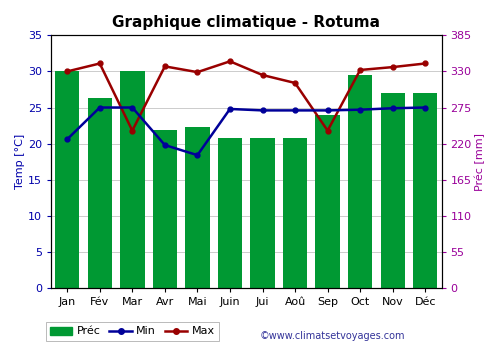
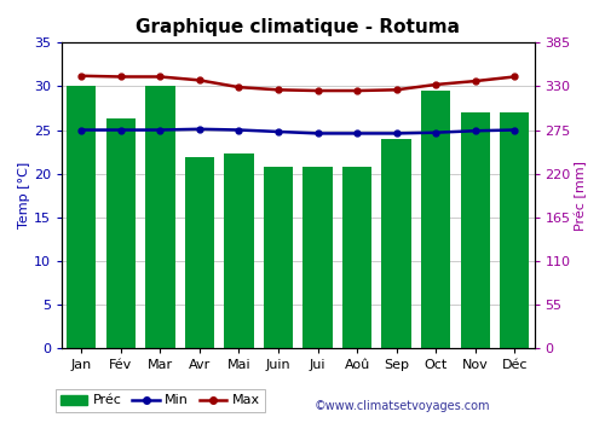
Max/Jan: 30.0 -> 31.2
Min/Jan: 20.6 -> 25.0
Max/Mar: 21.8 -> 31.1
Min/Avr: 19.8 -> 25.1
Min/Mai: 18.4 -> 25.0
Max/Juin: 31.4 -> 29.6
Max/Aoû: 28.4 -> 29.5
Max/Sep: 21.8 -> 29.6
